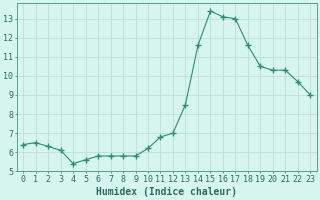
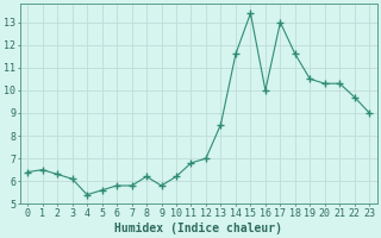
8: 5.8 -> 6.2
16: 13.1 -> 10.0
